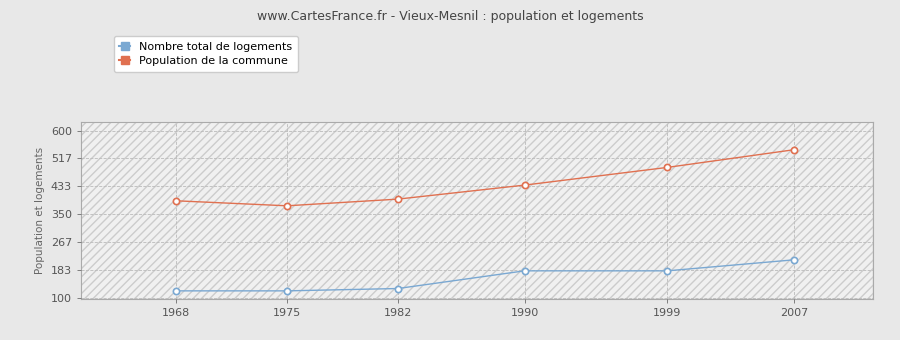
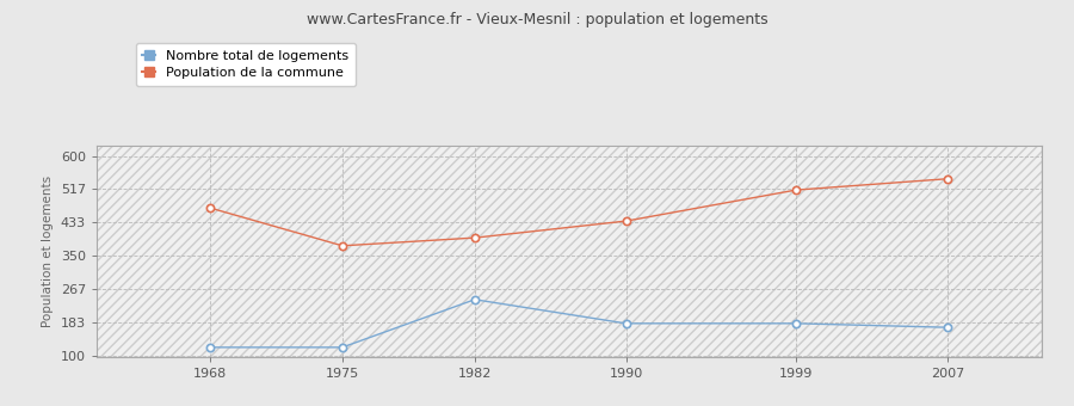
Population de la commune/1968: 390 -> 470
Nombre total de logements/1982: 127 -> 240
Population de la commune/1999: 490 -> 515
Nombre total de logements/2007: 213 -> 170
